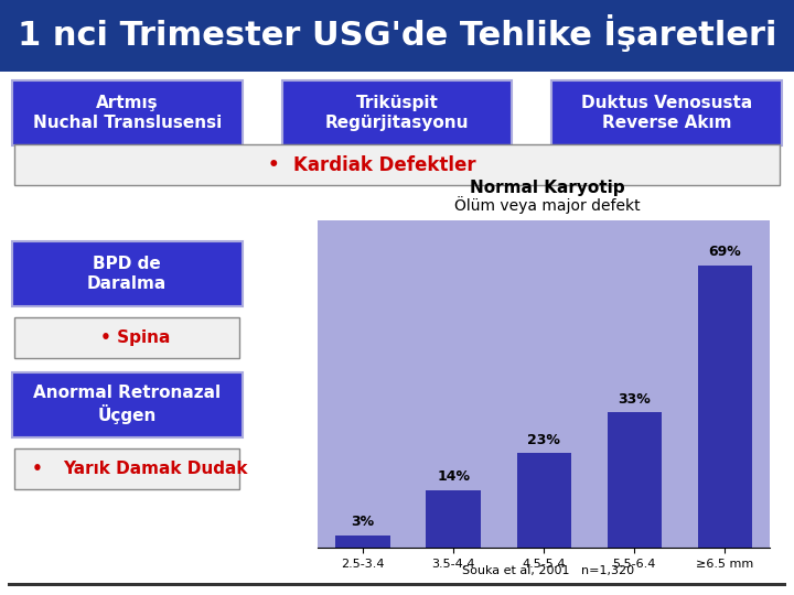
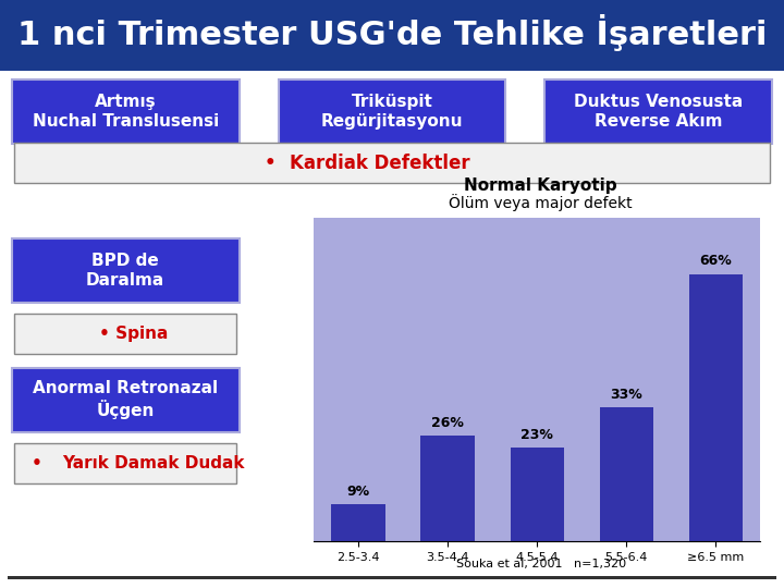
2.5-3.4: 3% -> 9%
3.5-4.4: 14% -> 26%
≥6.5 mm: 69% -> 66%
